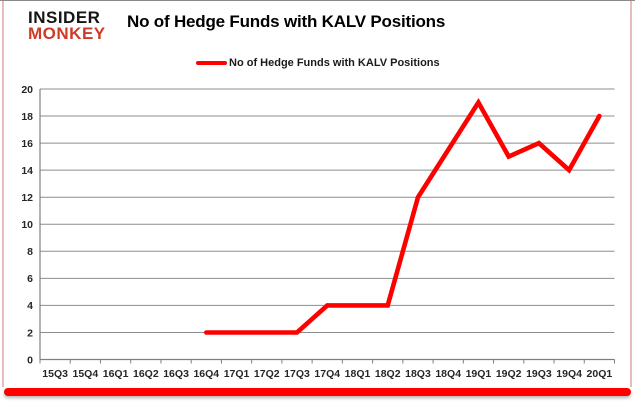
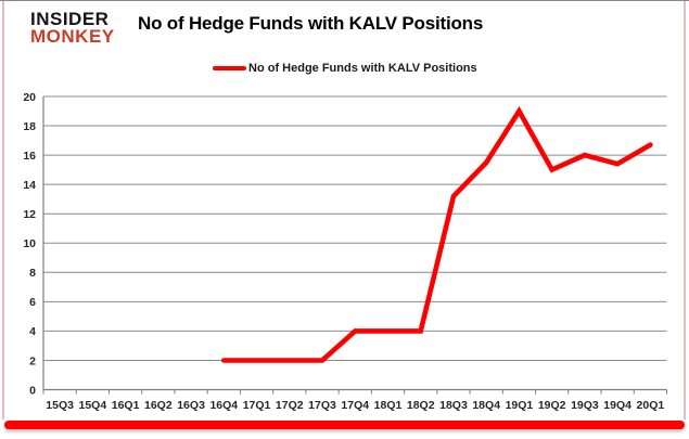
18Q3: 12.0 -> 13.2
19Q4: 14.0 -> 15.4
20Q1: 18.0 -> 16.7
